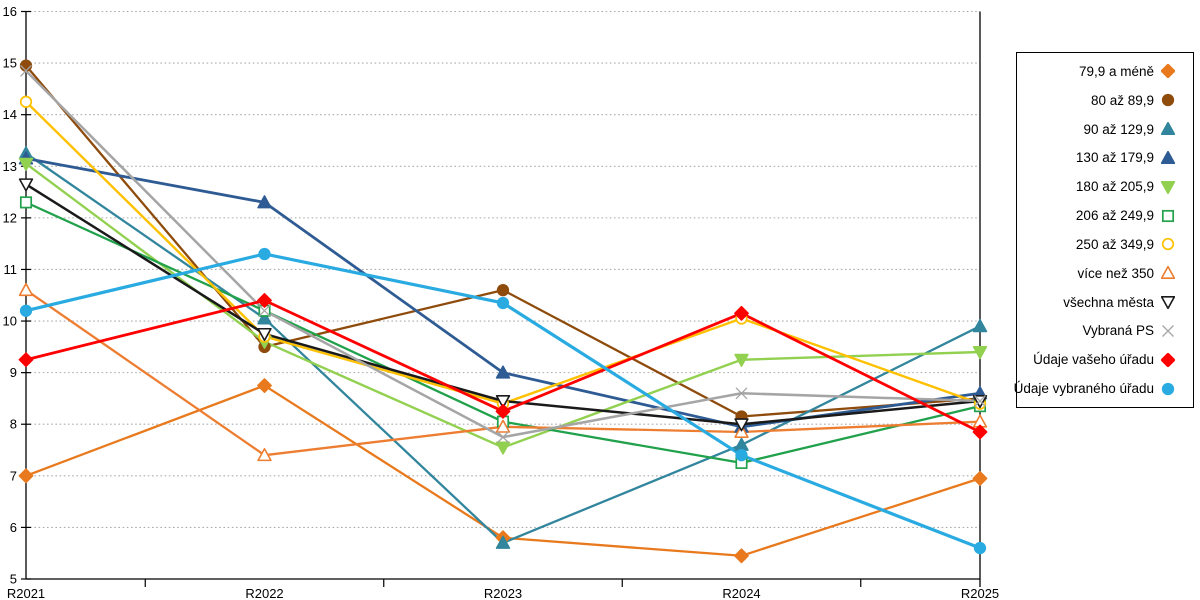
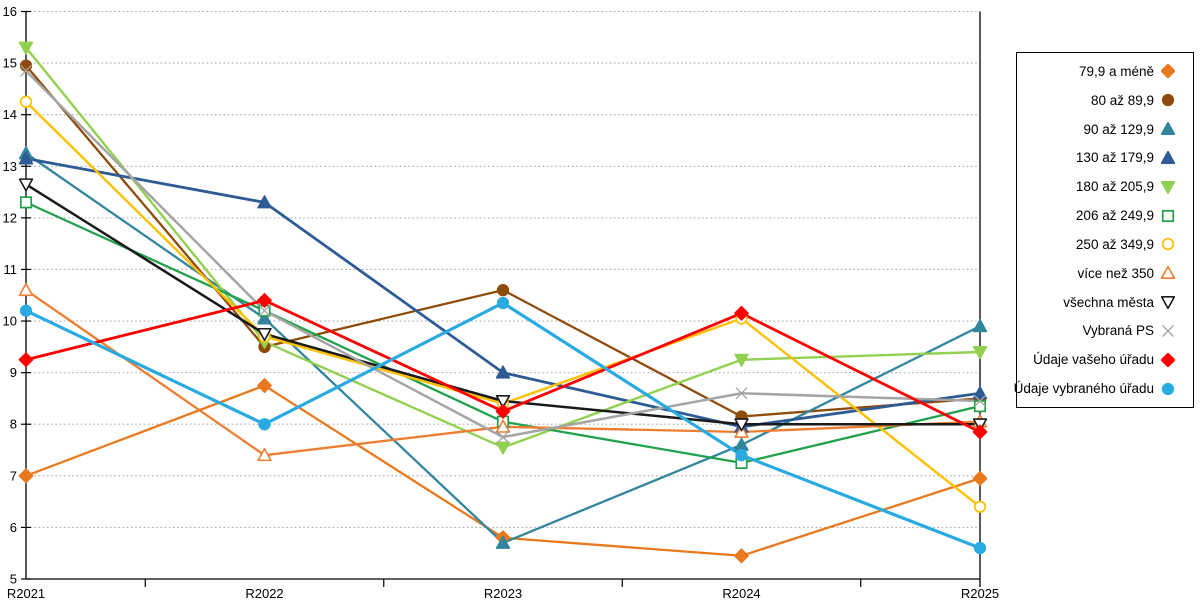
180 až 205,9/R2021: 13.1 -> 15.3
Údaje vybraného úřadu/R2022: 11.3 -> 8.0
250 až 349,9/R2025: 8.4 -> 6.4
všechna města/R2025: 8.4 -> 8.0
